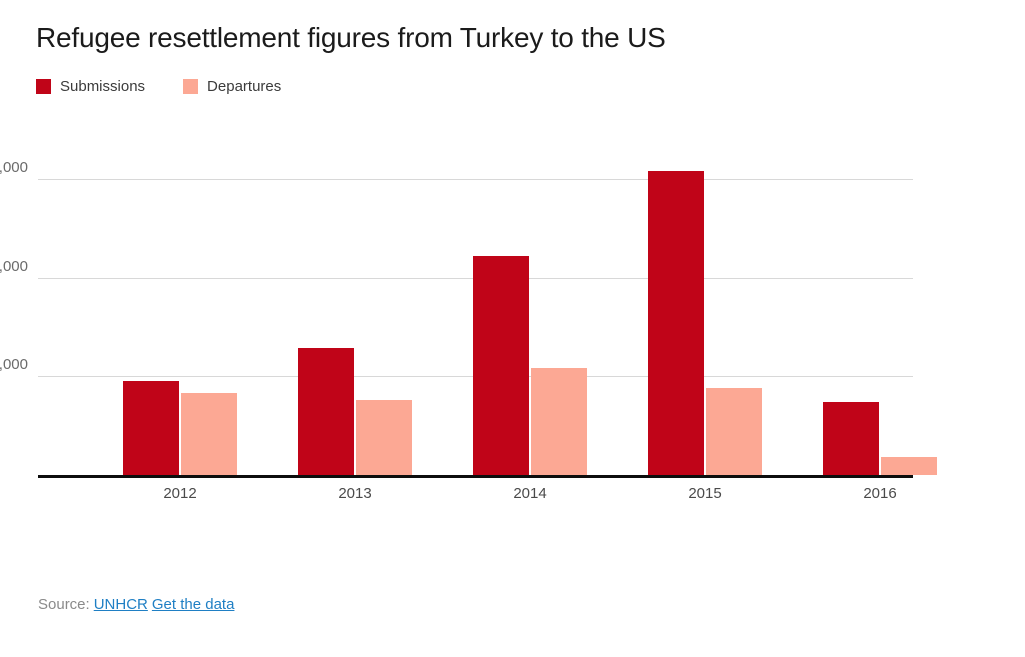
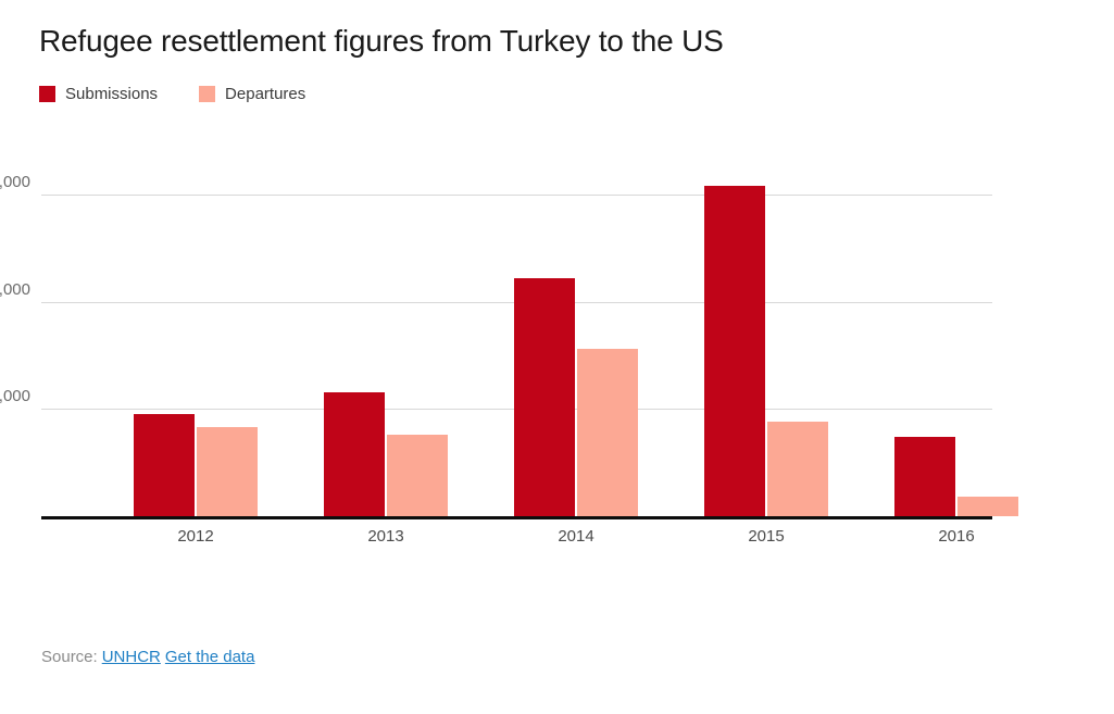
Submissions/2013: 6400 -> 5800
Departures/2014: 5400 -> 7800
